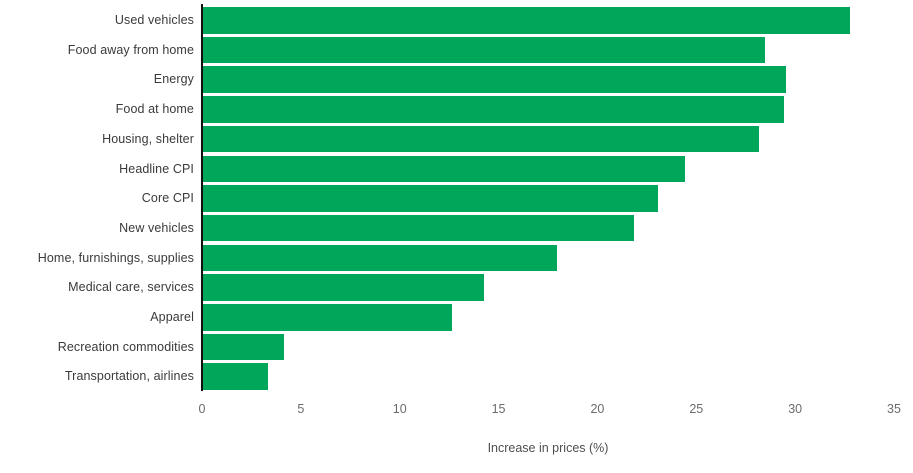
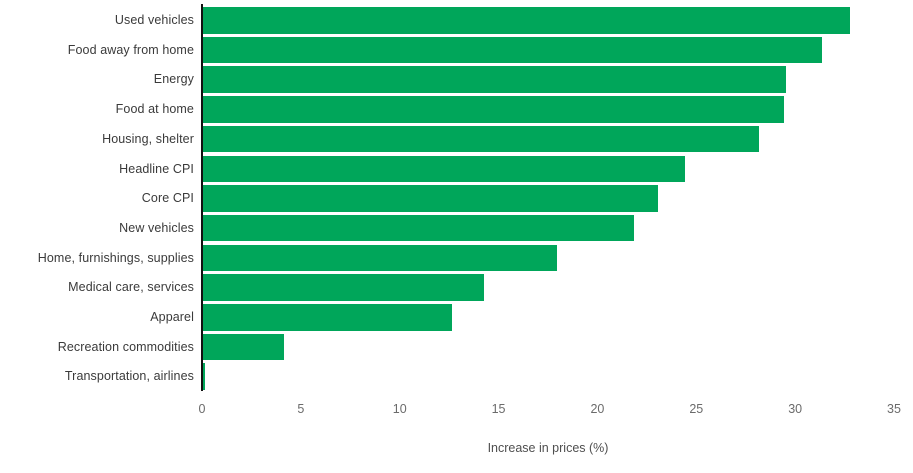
Food away from home: 28.4 -> 31.3
Transportation, airlines: 3.3 -> 0.1
